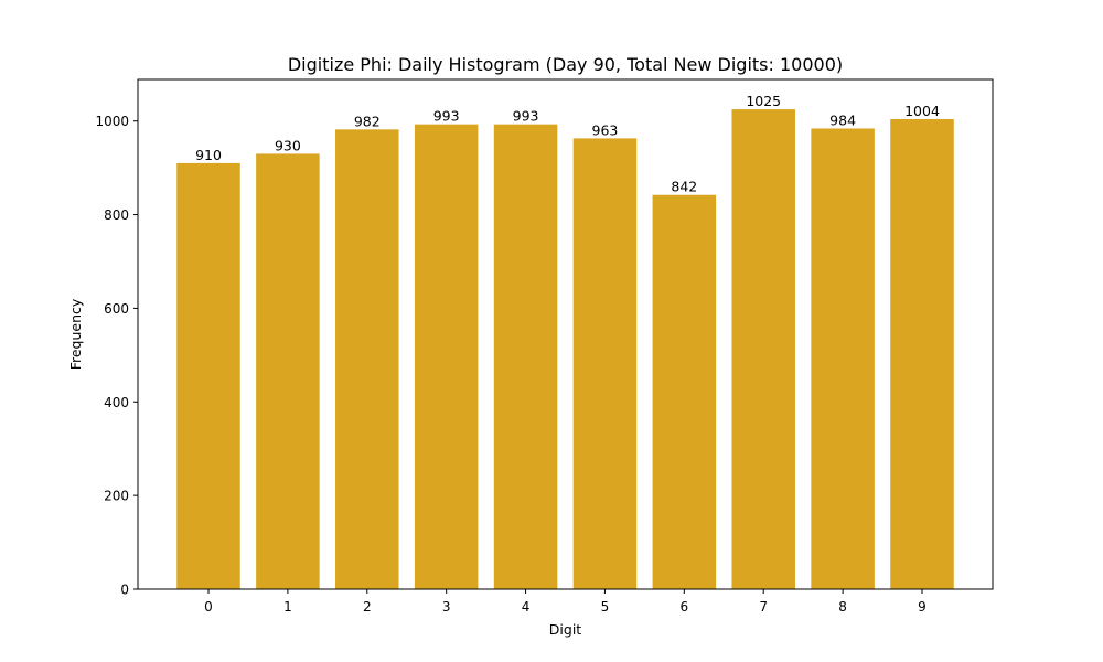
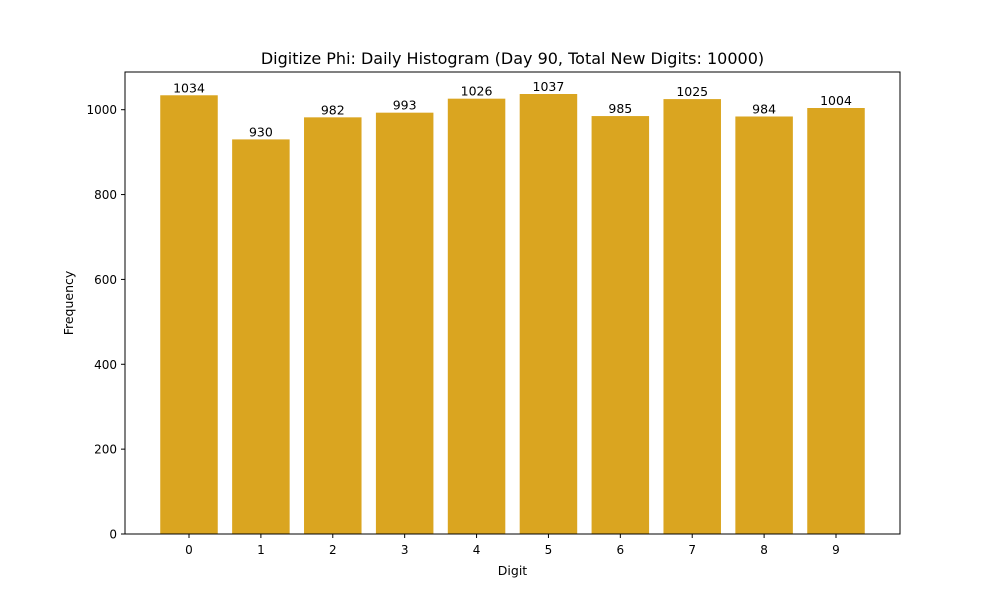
0: 910 -> 1034
4: 993 -> 1026
5: 963 -> 1037
6: 842 -> 985
